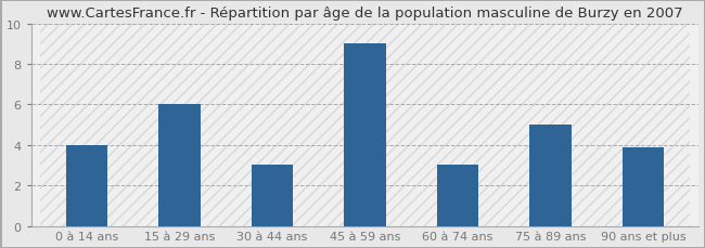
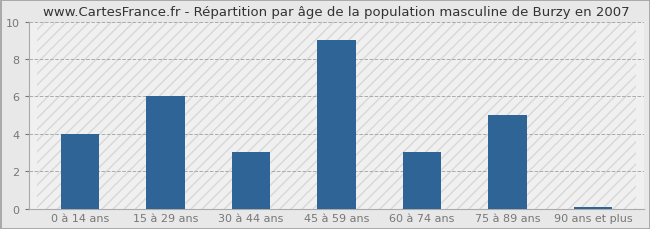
90 ans et plus: 3.9 -> 0.1
